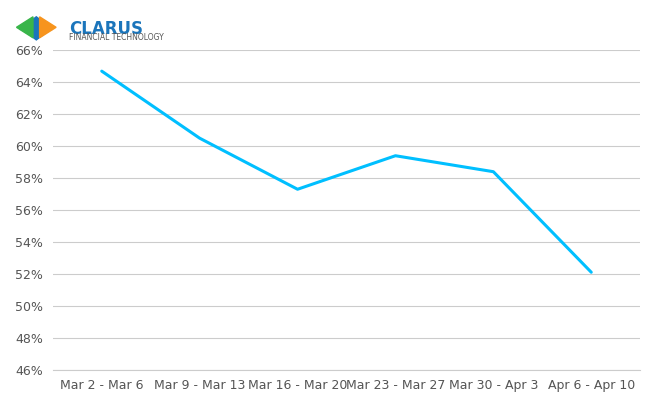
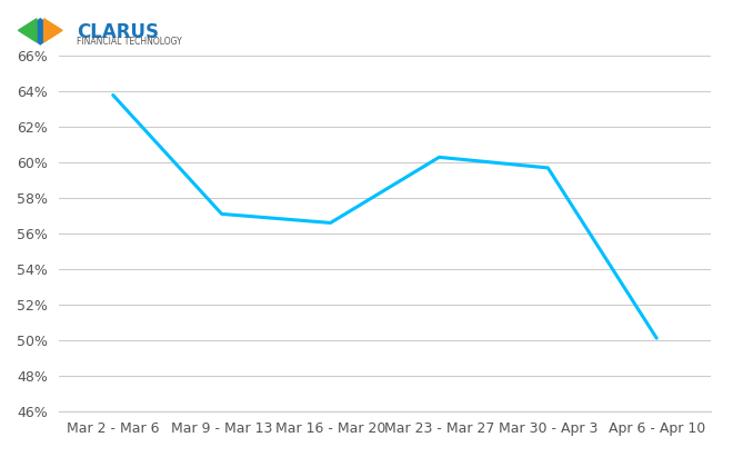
Mar 2 - Mar 6: 64.7% -> 63.8%
Mar 9 - Mar 13: 60.5% -> 57.1%
Mar 16 - Mar 20: 57.3% -> 56.6%
Mar 23 - Mar 27: 59.4% -> 60.3%
Mar 30 - Apr 3: 58.4% -> 59.7%
Apr 6 - Apr 10: 52.1% -> 50.1%
